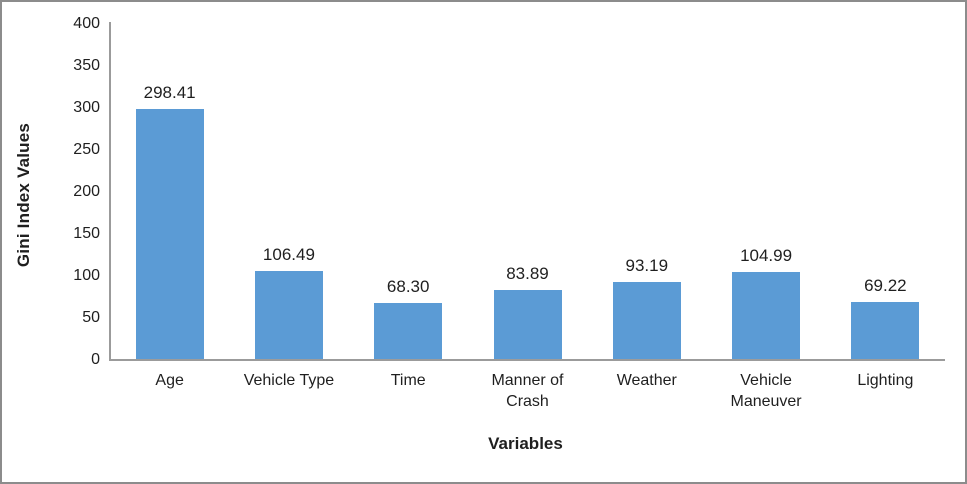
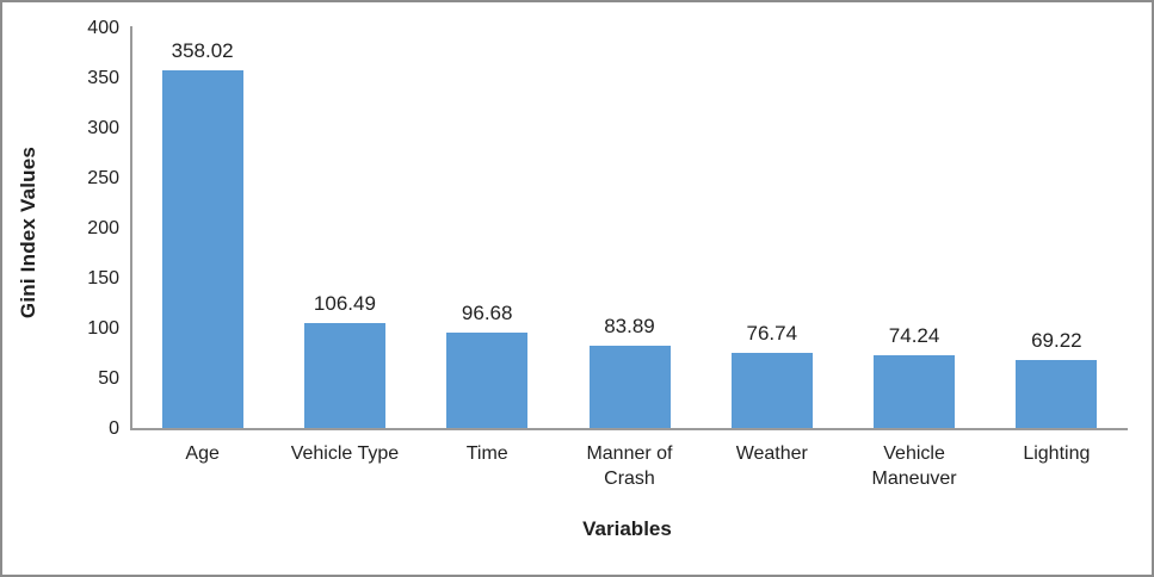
Age: 298.41 -> 358.02
Time: 68.30 -> 96.68
Weather: 93.19 -> 76.74
Vehicle Maneuver: 104.99 -> 74.24
